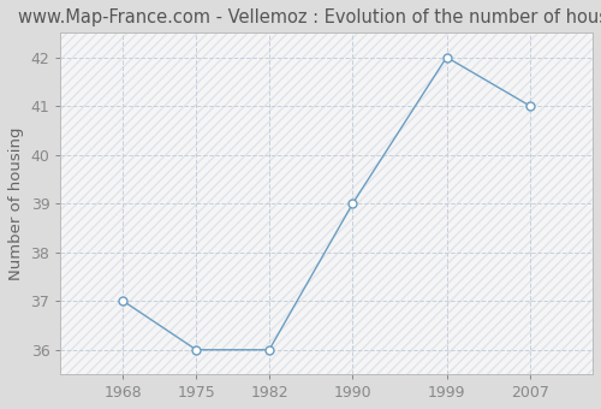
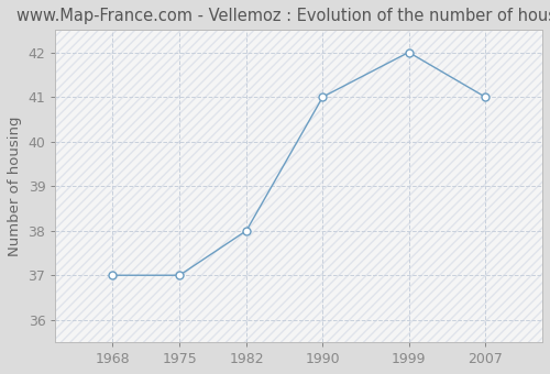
1975: 36 -> 37
1982: 36 -> 38
1990: 39 -> 41
